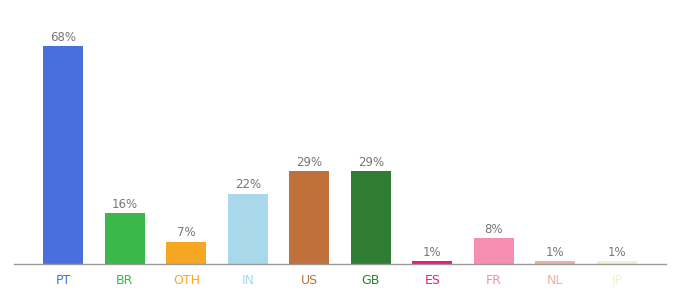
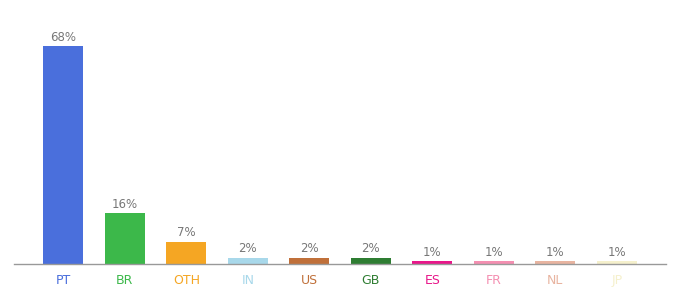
IN: 22% -> 2%
US: 29% -> 2%
GB: 29% -> 2%
FR: 8% -> 1%
